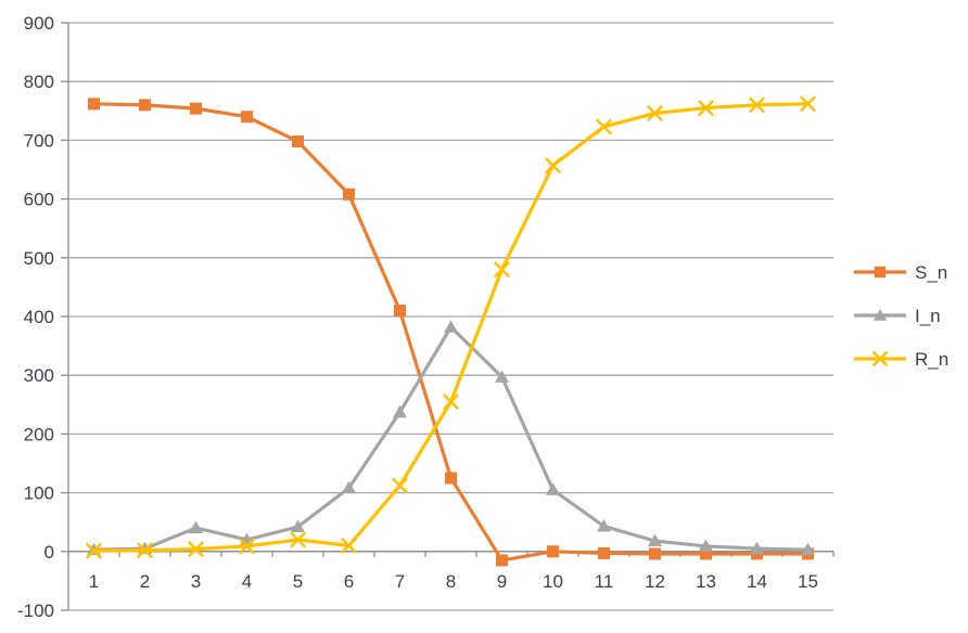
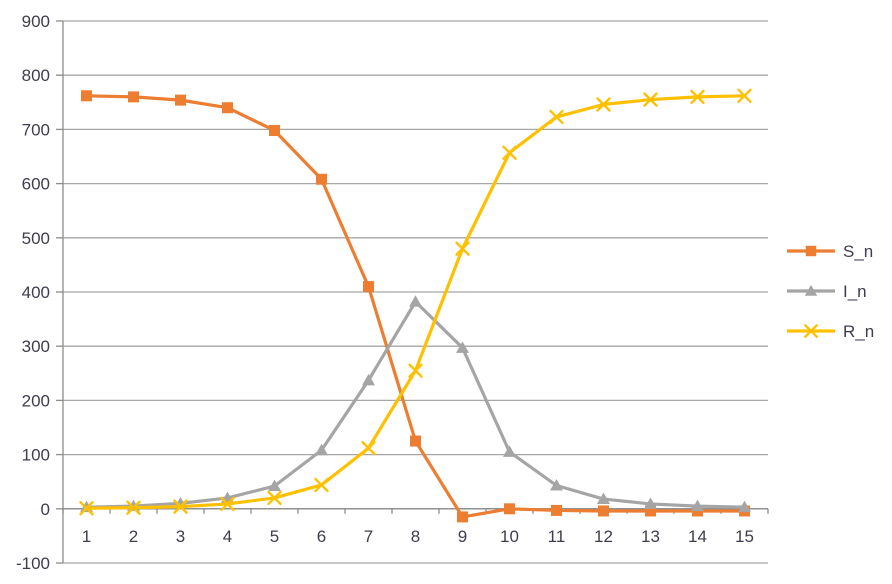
I_n/3: 40 -> 10
R_n/6: 10 -> 40
